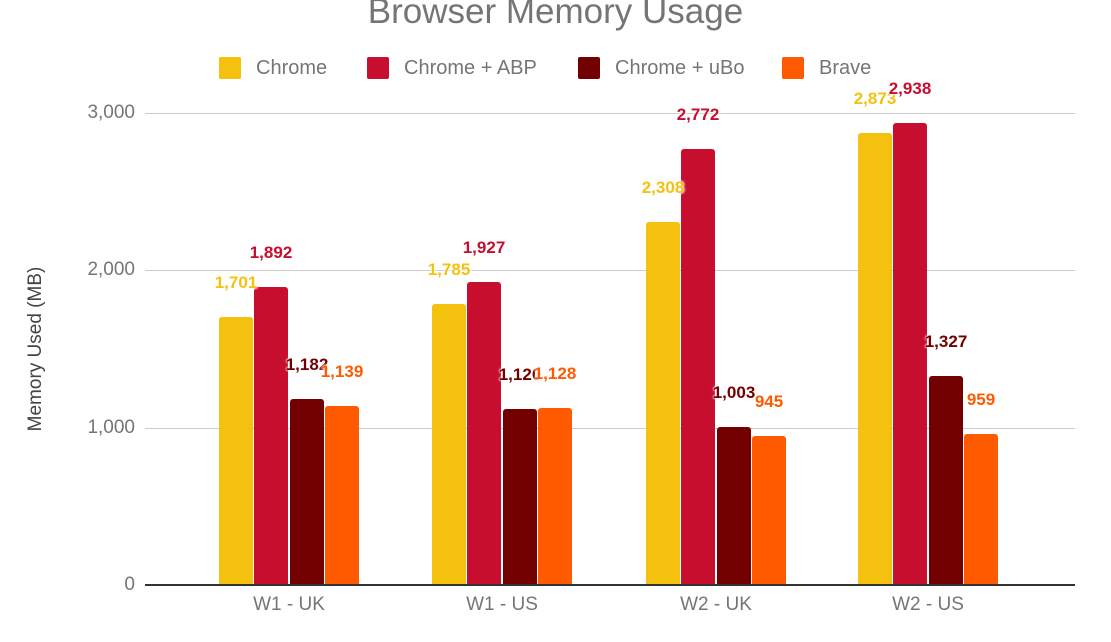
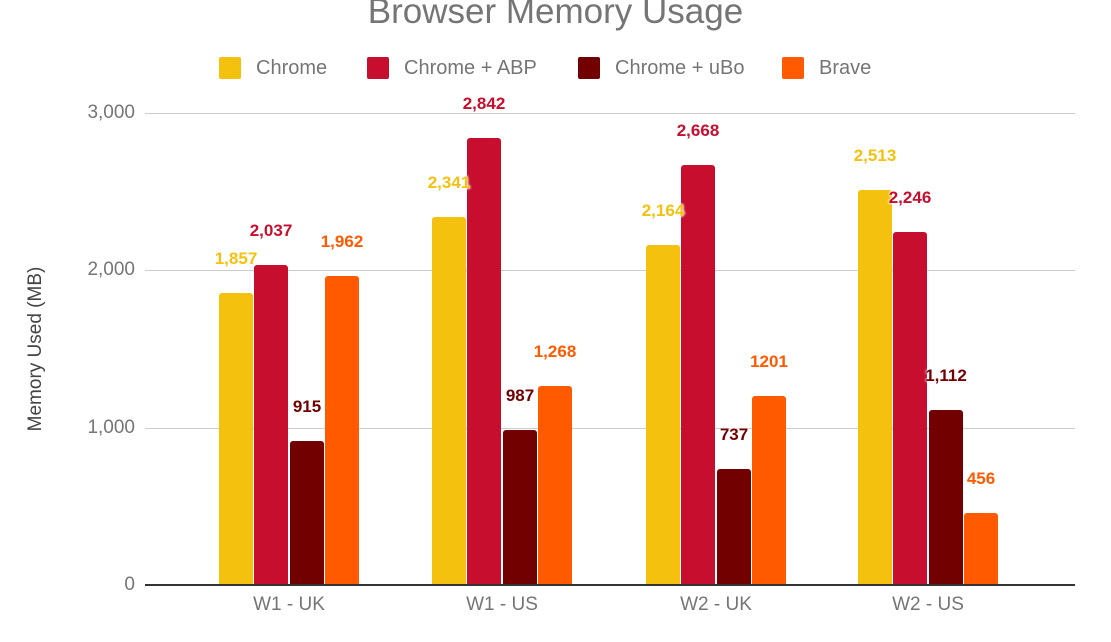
Chrome/W1 - UK: 1,701 -> 1,857
Chrome + ABP/W1 - UK: 1,892 -> 2,037
Chrome + uBo/W1 - UK: 1,182 -> 915
Brave/W1 - UK: 1,139 -> 1,962
Chrome/W1 - US: 1,785 -> 2,341
Chrome + ABP/W1 - US: 1,927 -> 2,842
Chrome + uBo/W1 - US: 1,120 -> 987
Brave/W1 - US: 1,128 -> 1,268
Chrome/W2 - UK: 2,308 -> 2,164
Chrome + ABP/W2 - UK: 2,772 -> 2,668
Chrome + uBo/W2 - UK: 1,003 -> 737
Brave/W2 - UK: 945 -> 1201
Chrome/W2 - US: 2,873 -> 2,513
Chrome + ABP/W2 - US: 2,938 -> 2,246
Chrome + uBo/W2 - US: 1,327 -> 1,112
Brave/W2 - US: 959 -> 456
